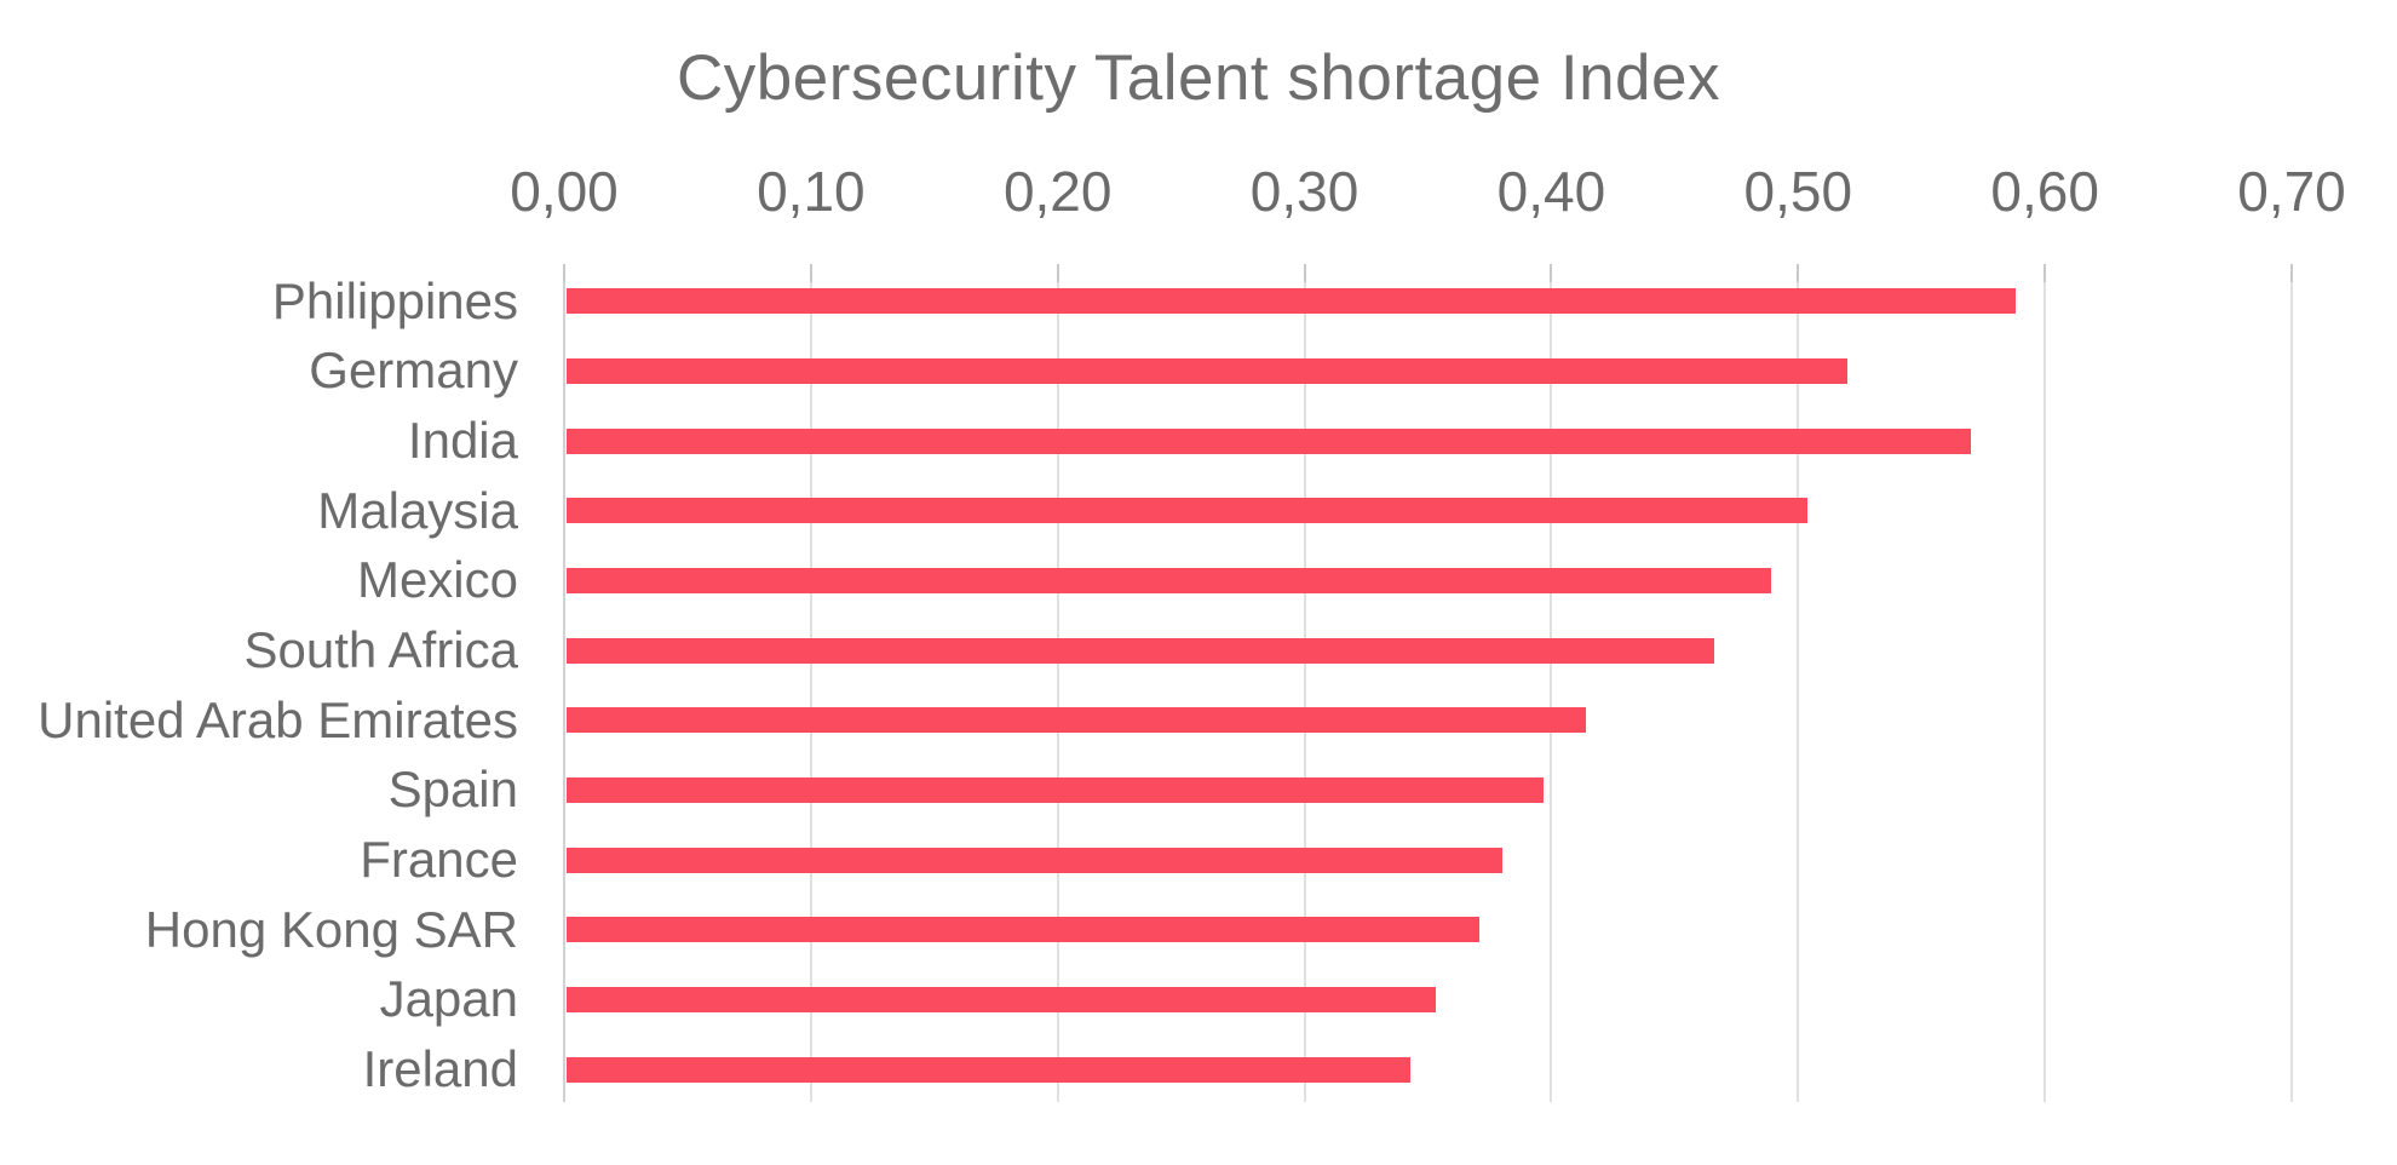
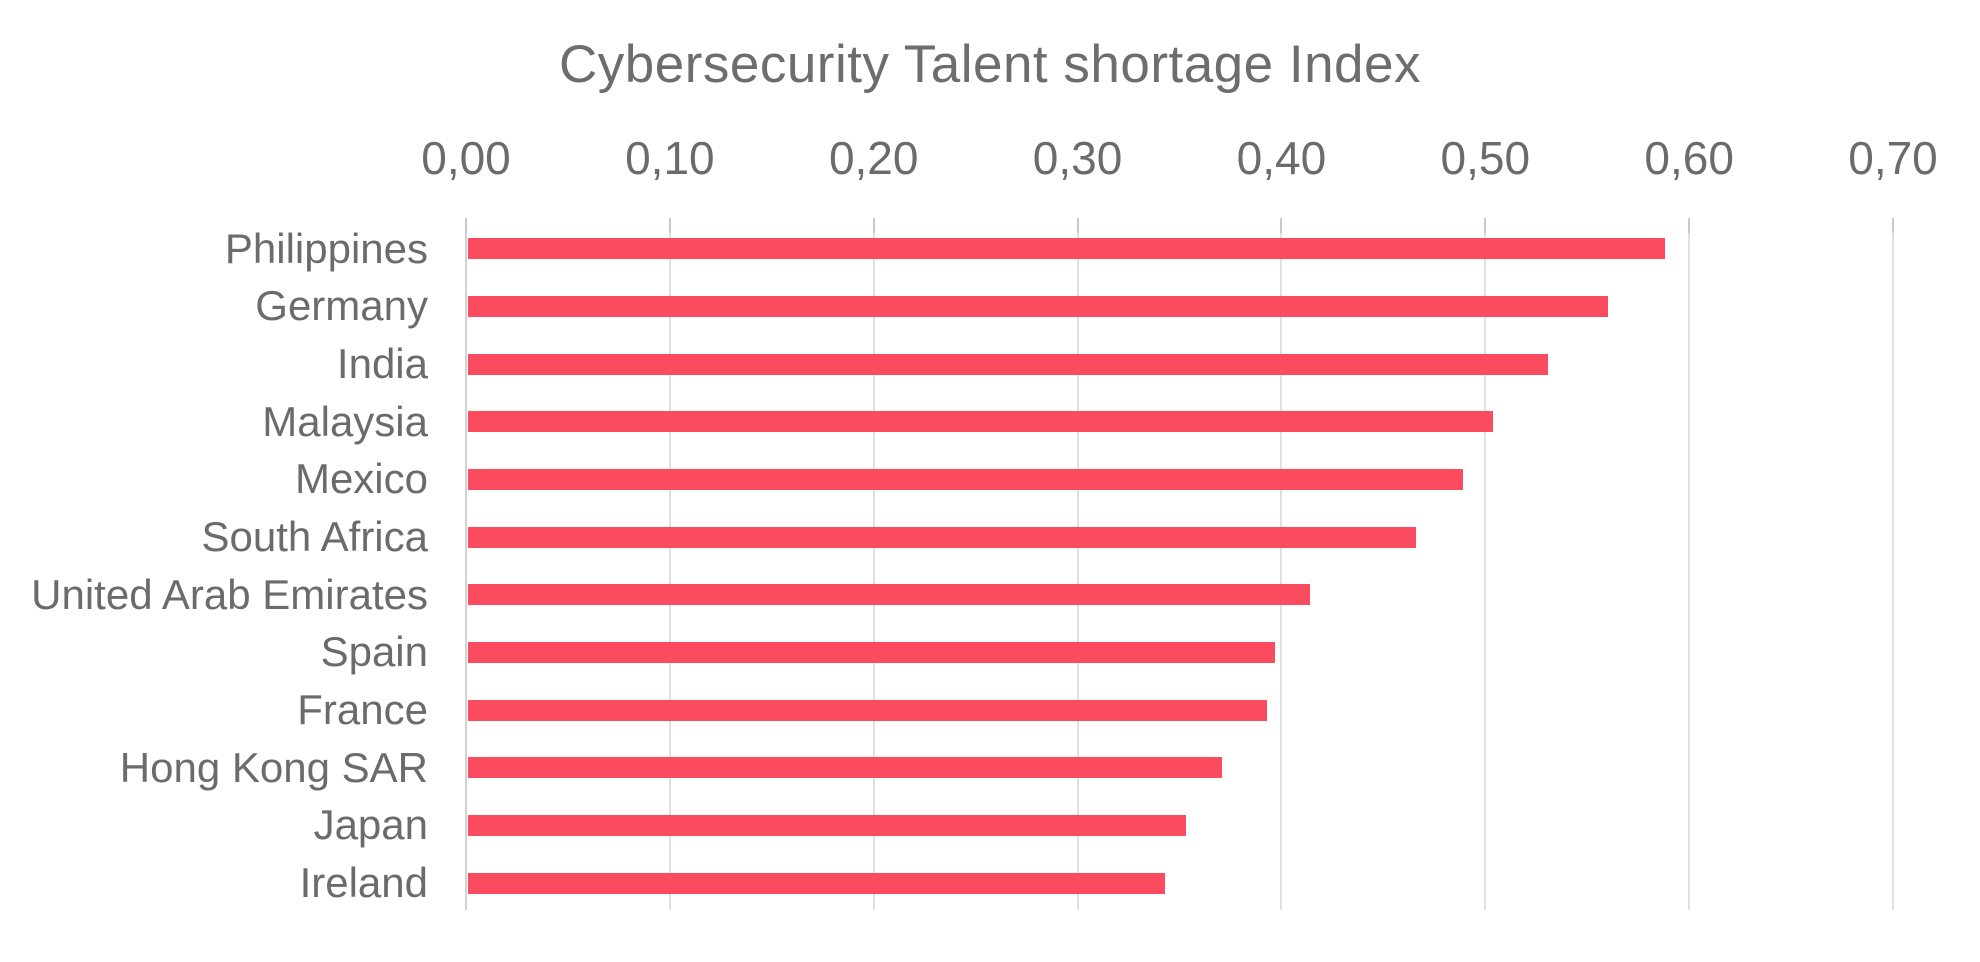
Germany: 0,52 -> 0,56
India: 0,57 -> 0,53
France: 0,38 -> 0,39
